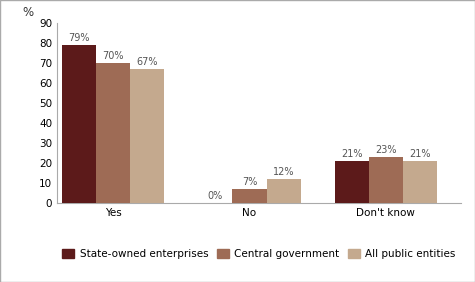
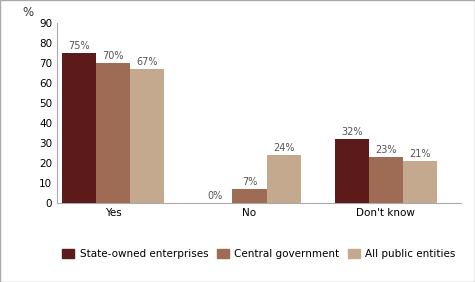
State-owned enterprises/Yes: 79% -> 75%
All public entities/No: 12% -> 24%
State-owned enterprises/Don't know: 21% -> 32%
